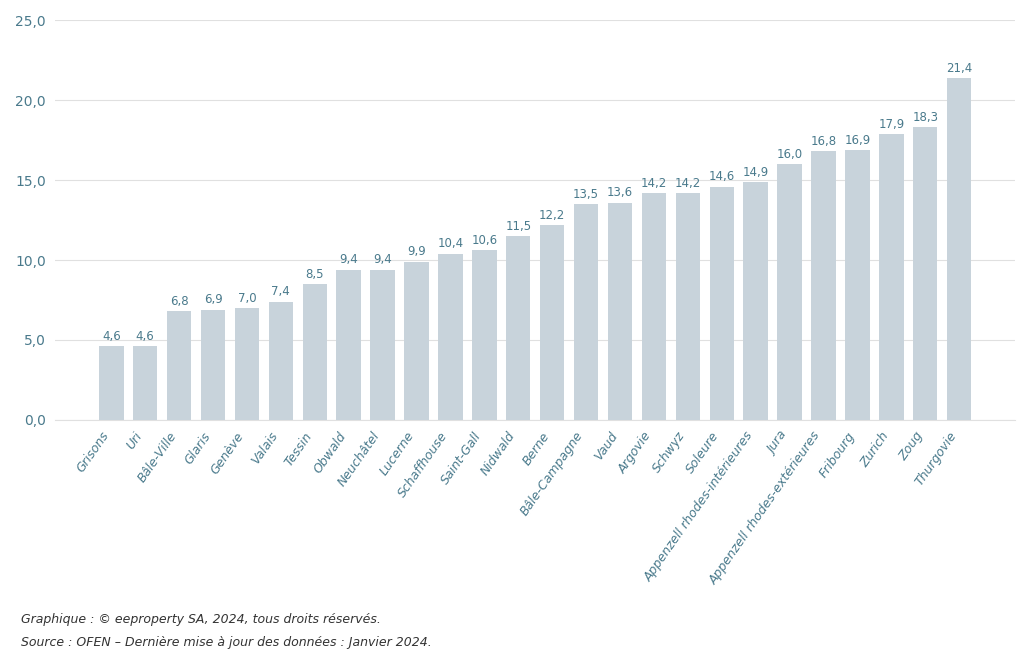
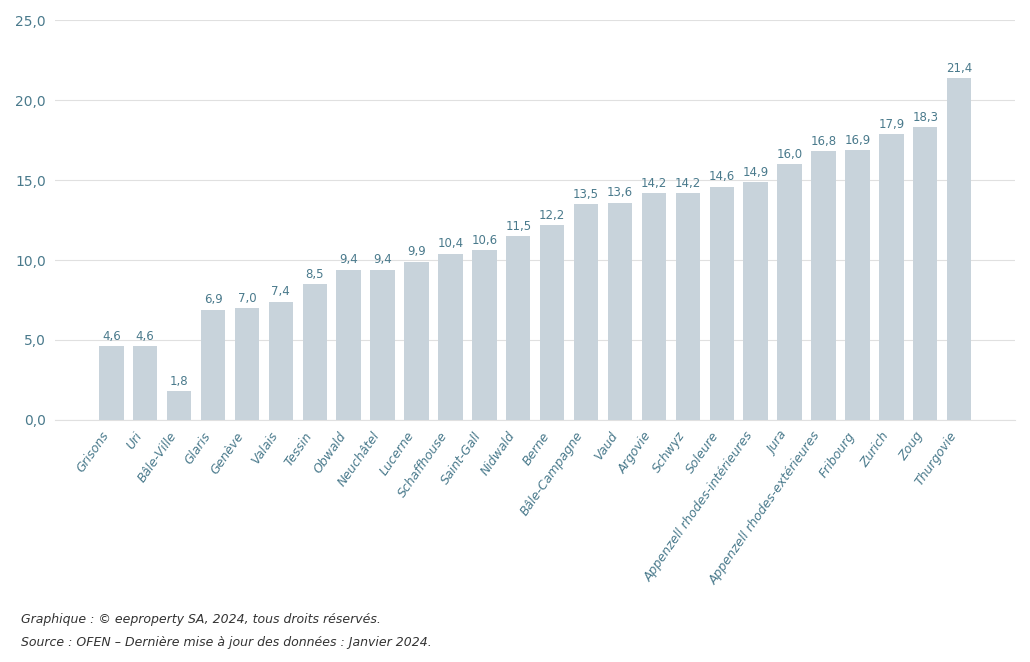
Bâle-Ville: 6,8 -> 1,8
